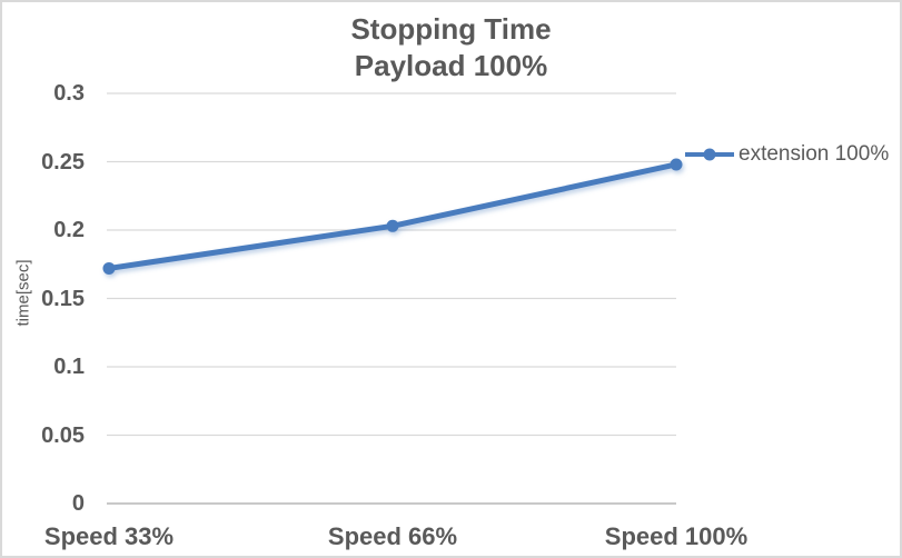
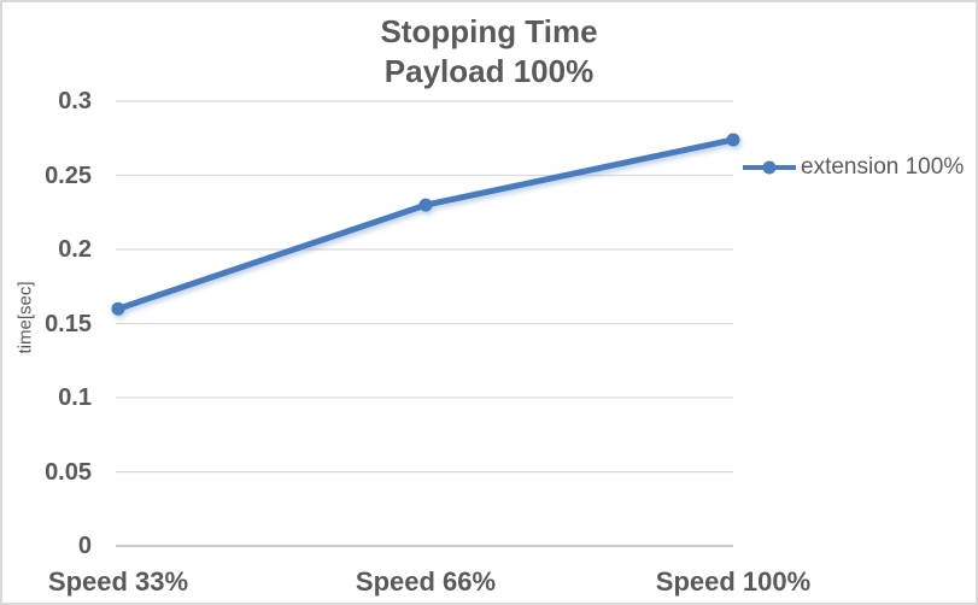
Speed 33%: 0.172 -> 0.160
Speed 66%: 0.203 -> 0.230
Speed 100%: 0.248 -> 0.274
